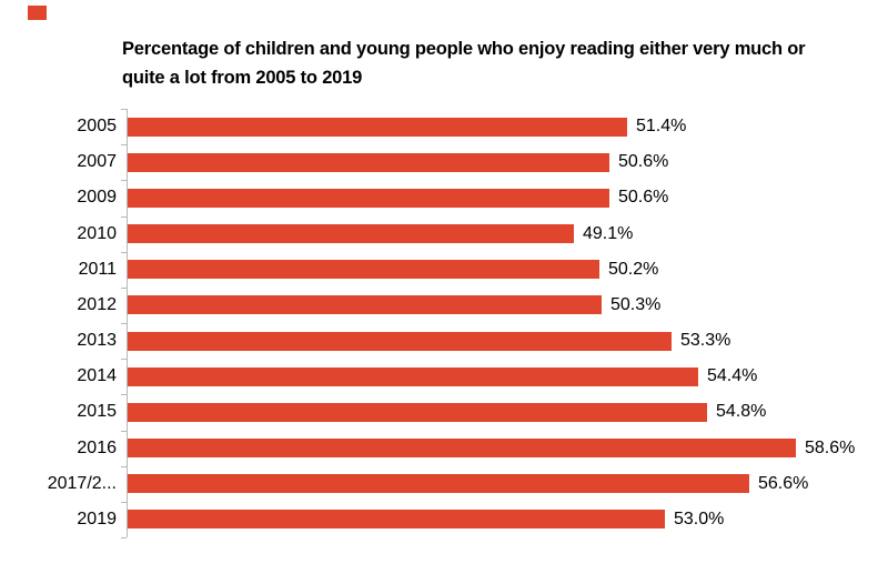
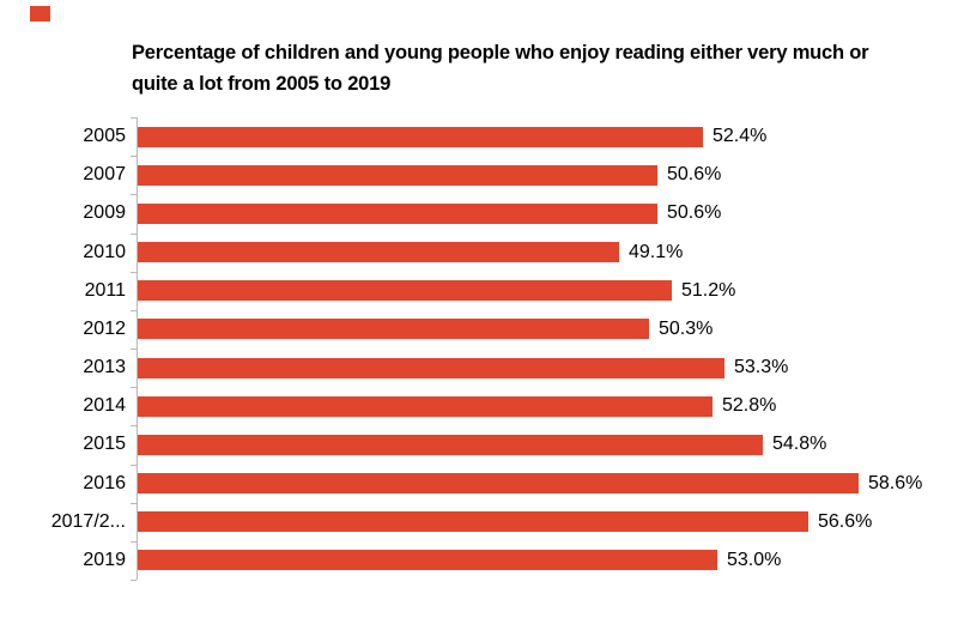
2005: 51.4% -> 52.4%
2011: 50.2% -> 51.2%
2014: 54.4% -> 52.8%
